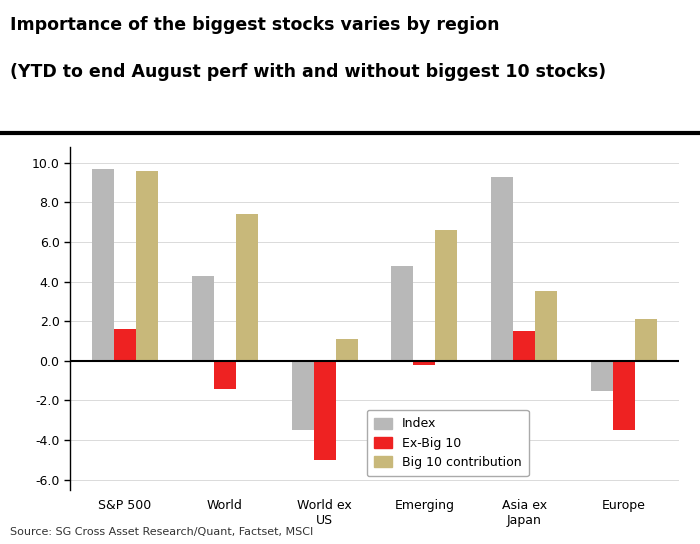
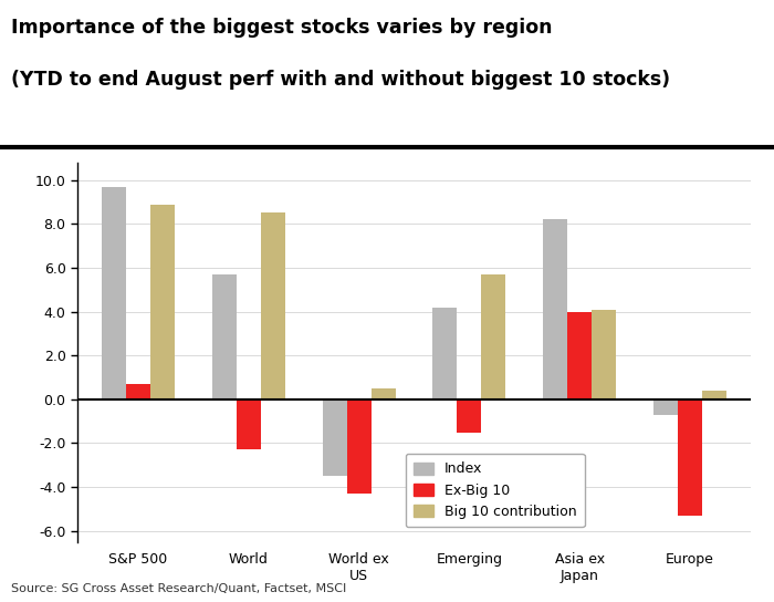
Ex-Big 10/S&P 500: 1.6 -> 0.7
Big 10 contribution/S&P 500: 9.6 -> 8.9
Index/World: 4.3 -> 5.7
Ex-Big 10/World: -1.4 -> -2.3
Big 10 contribution/World: 7.4 -> 8.5
Ex-Big 10/World ex US: -5.0 -> -4.3
Big 10 contribution/World ex US: 1.1 -> 0.5
Index/Emerging: 4.8 -> 4.2
Ex-Big 10/Emerging: -0.2 -> -1.5
Big 10 contribution/Emerging: 6.6 -> 5.7
Index/Asia ex Japan: 9.3 -> 8.2
Ex-Big 10/Asia ex Japan: 1.5 -> 4.0
Big 10 contribution/Asia ex Japan: 3.5 -> 4.1
Index/Europe: -1.5 -> -0.7
Ex-Big 10/Europe: -3.5 -> -5.3
Big 10 contribution/Europe: 2.1 -> 0.4
